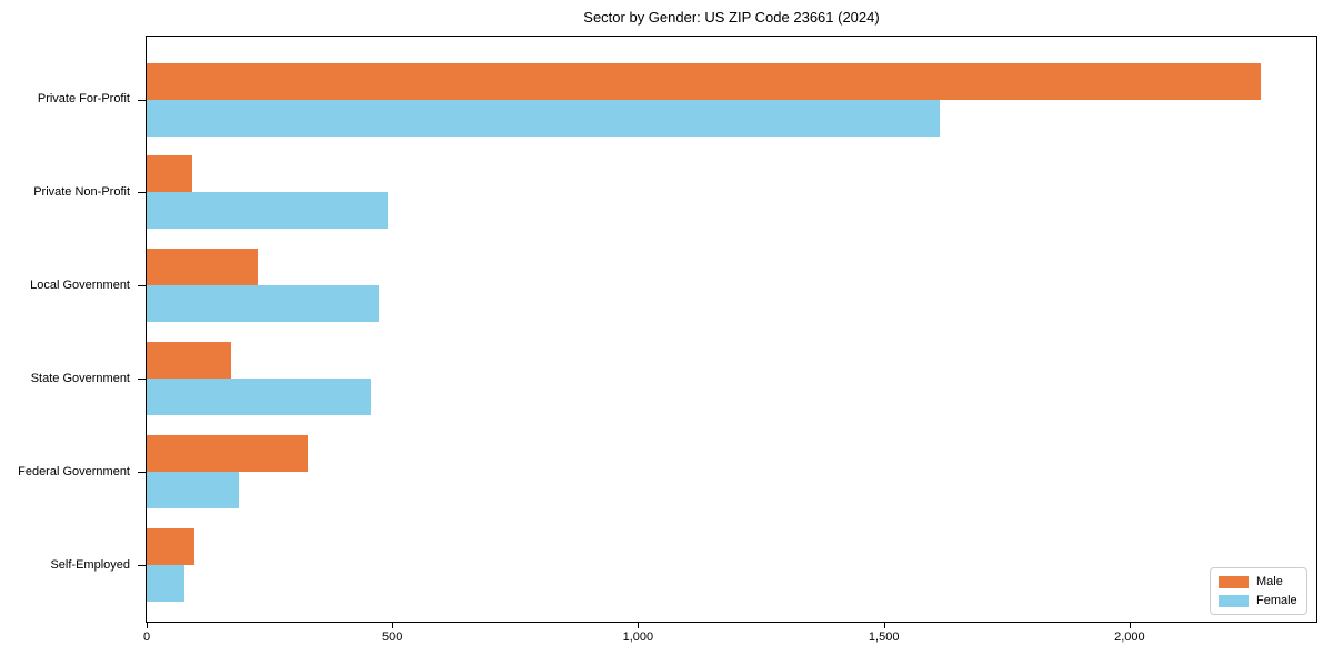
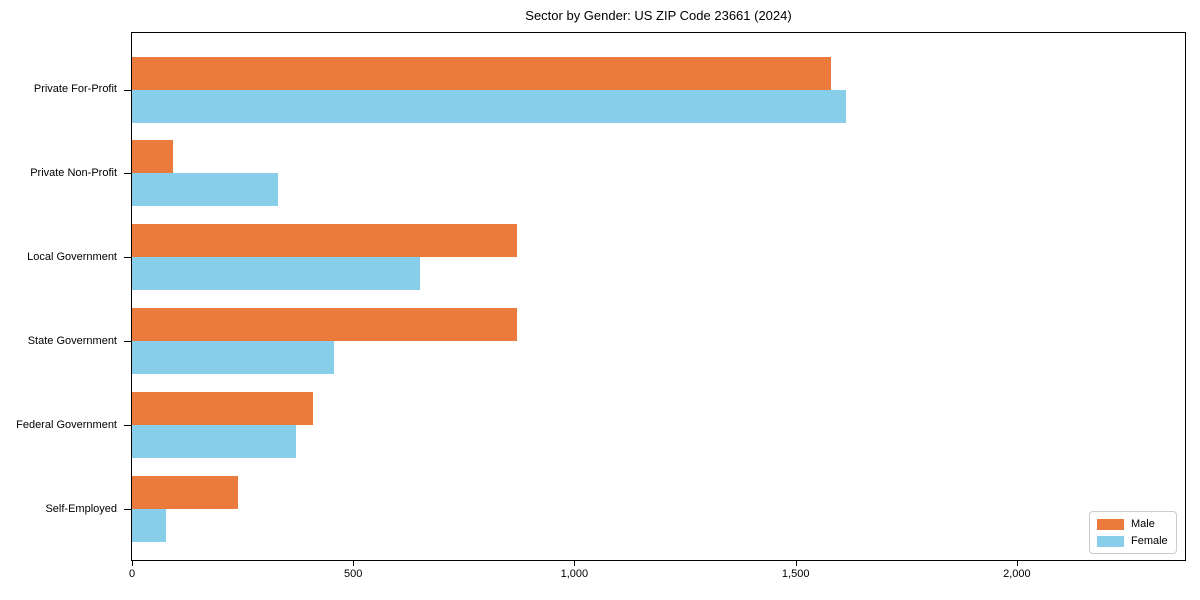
Male/Private For-Profit: 2270 -> 1580
Female/Private Non-Profit: 490 -> 330
Male/Local Government: 220 -> 870
Female/Local Government: 470 -> 650
Male/State Government: 170 -> 870
Male/Federal Government: 330 -> 410
Female/Federal Government: 190 -> 370
Male/Self-Employed: 100 -> 240
